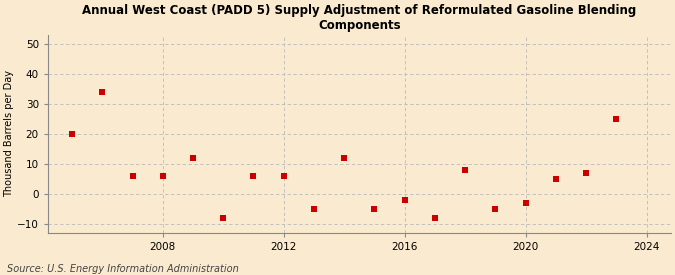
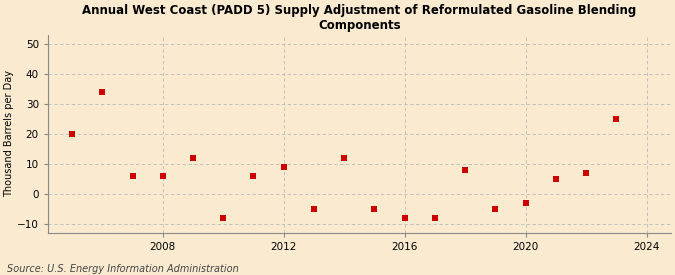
2012: 6 -> 9
2016: -2 -> -8
